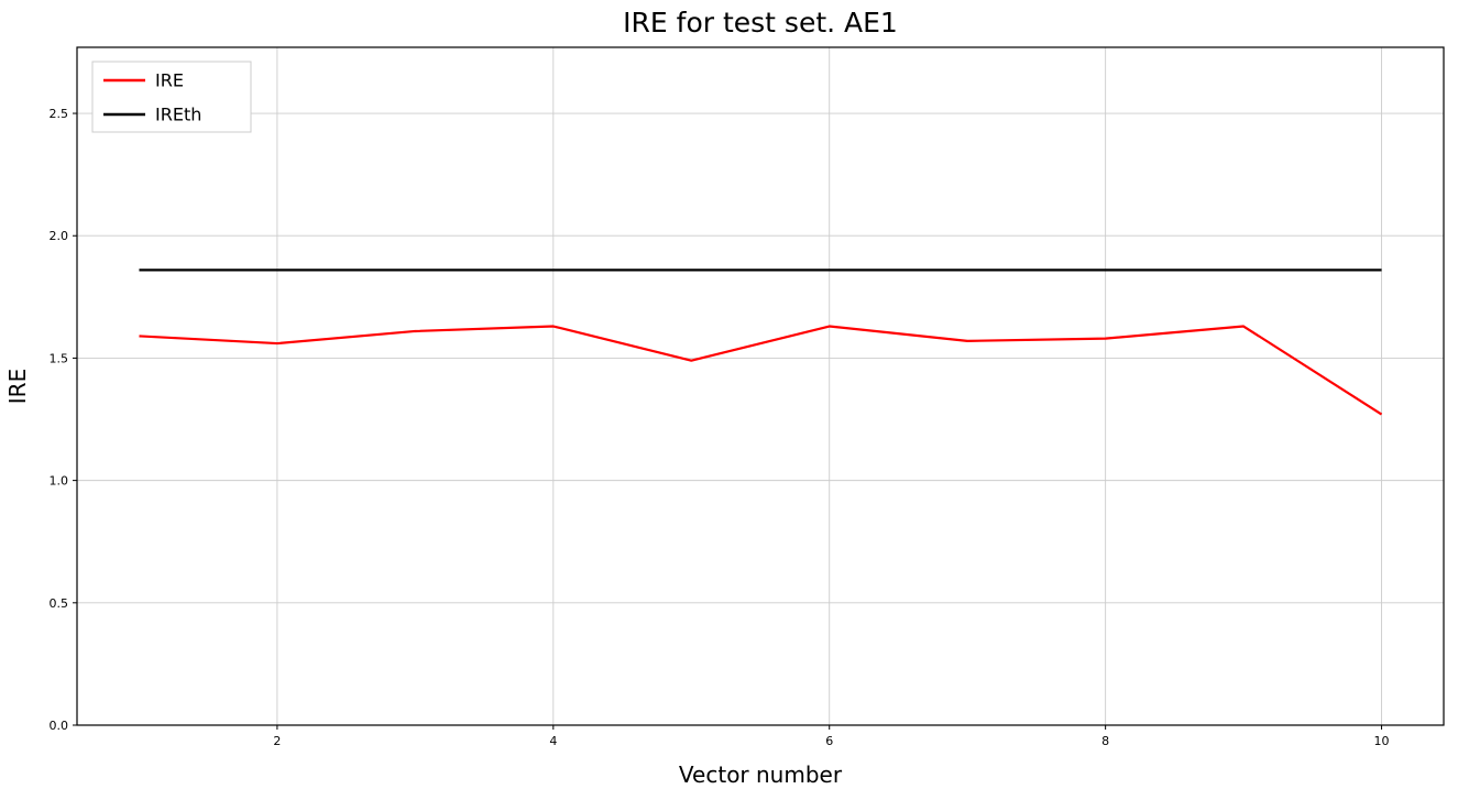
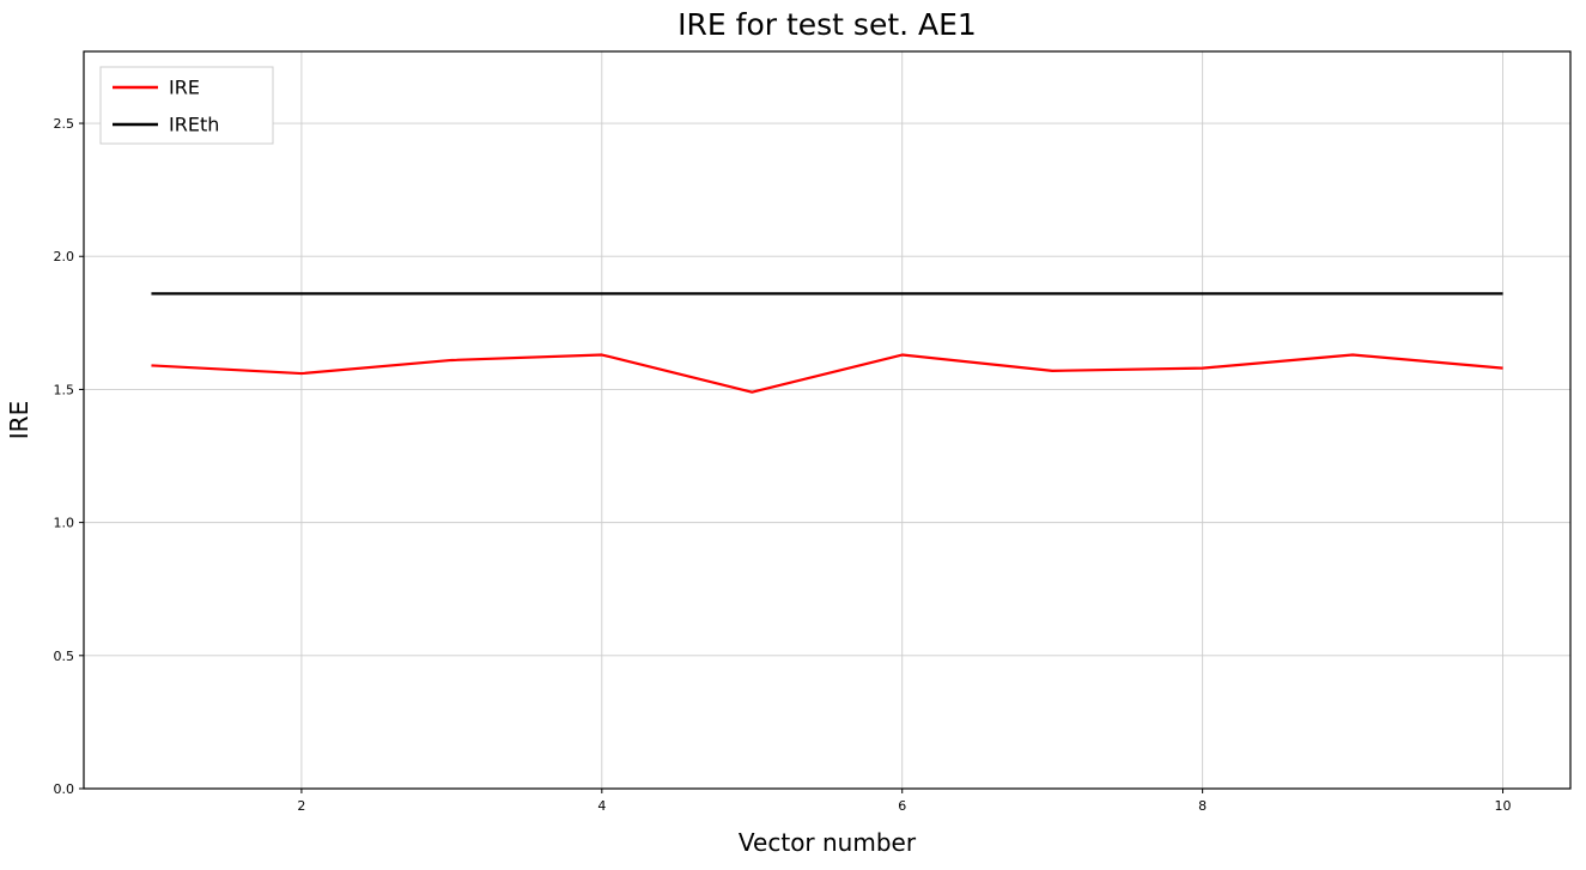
IRE/10: 1.27 -> 1.58
